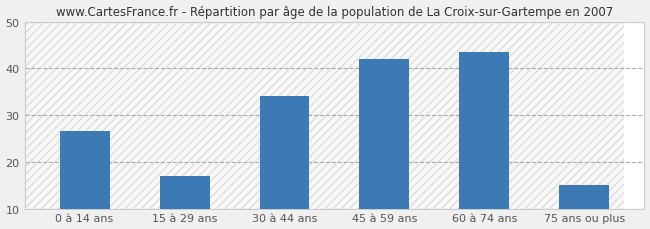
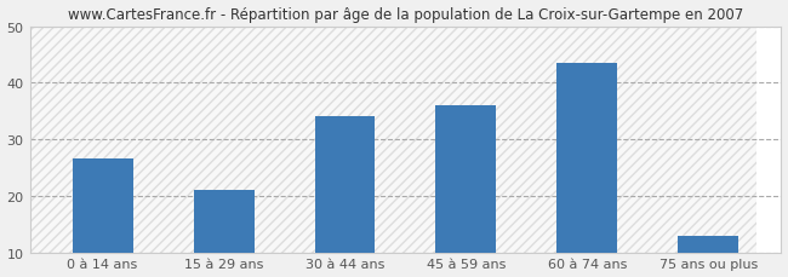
15 à 29 ans: 17.0 -> 21.0
45 à 59 ans: 42.0 -> 36.0
75 ans ou plus: 15.0 -> 13.0
